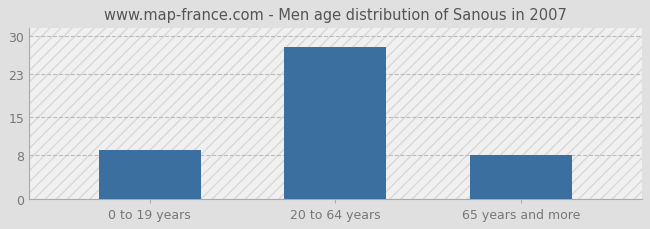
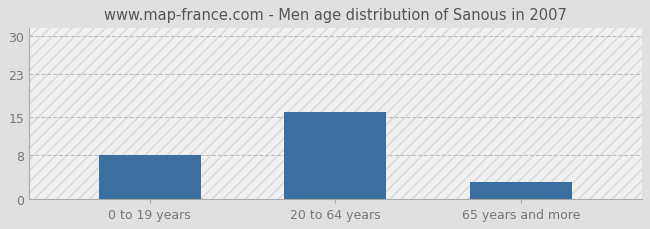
0 to 19 years: 9 -> 8
20 to 64 years: 28 -> 16
65 years and more: 8 -> 3
